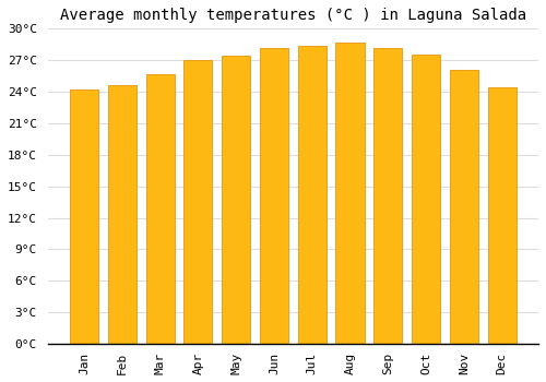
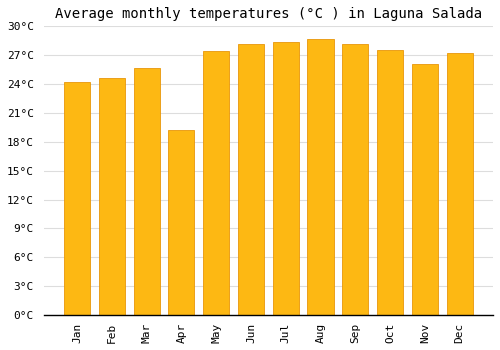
Apr: 27.0°C -> 19.2°C
Dec: 24.4°C -> 27.2°C
